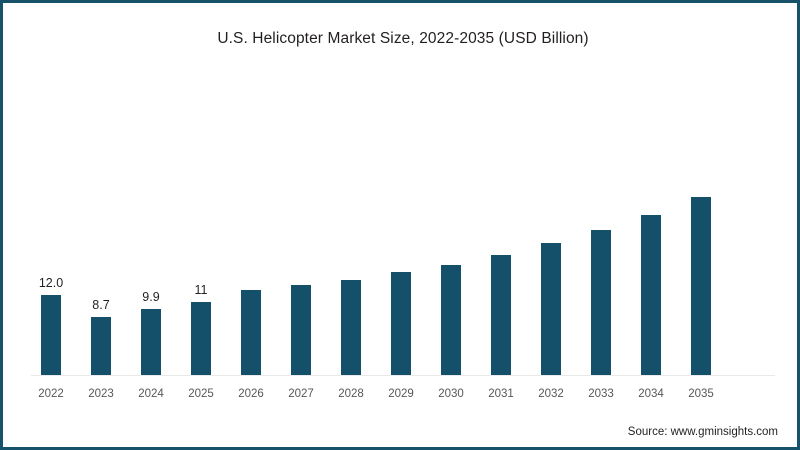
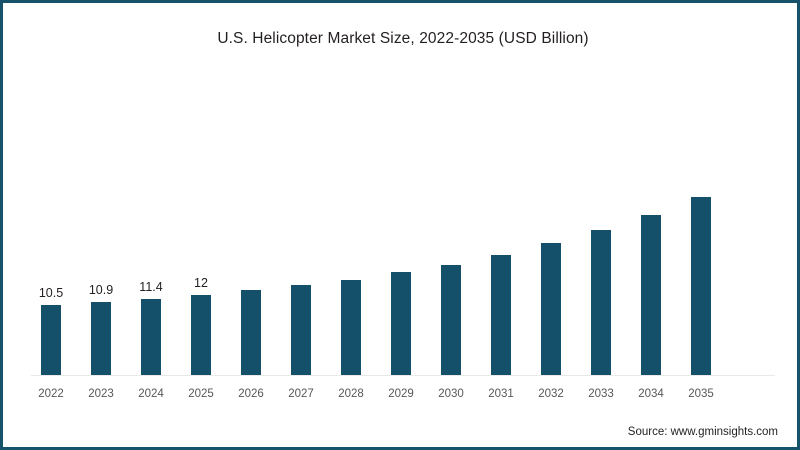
2022: 12.0 -> 10.5
2023: 8.7 -> 10.9
2024: 9.9 -> 11.4
2025: 11 -> 12
